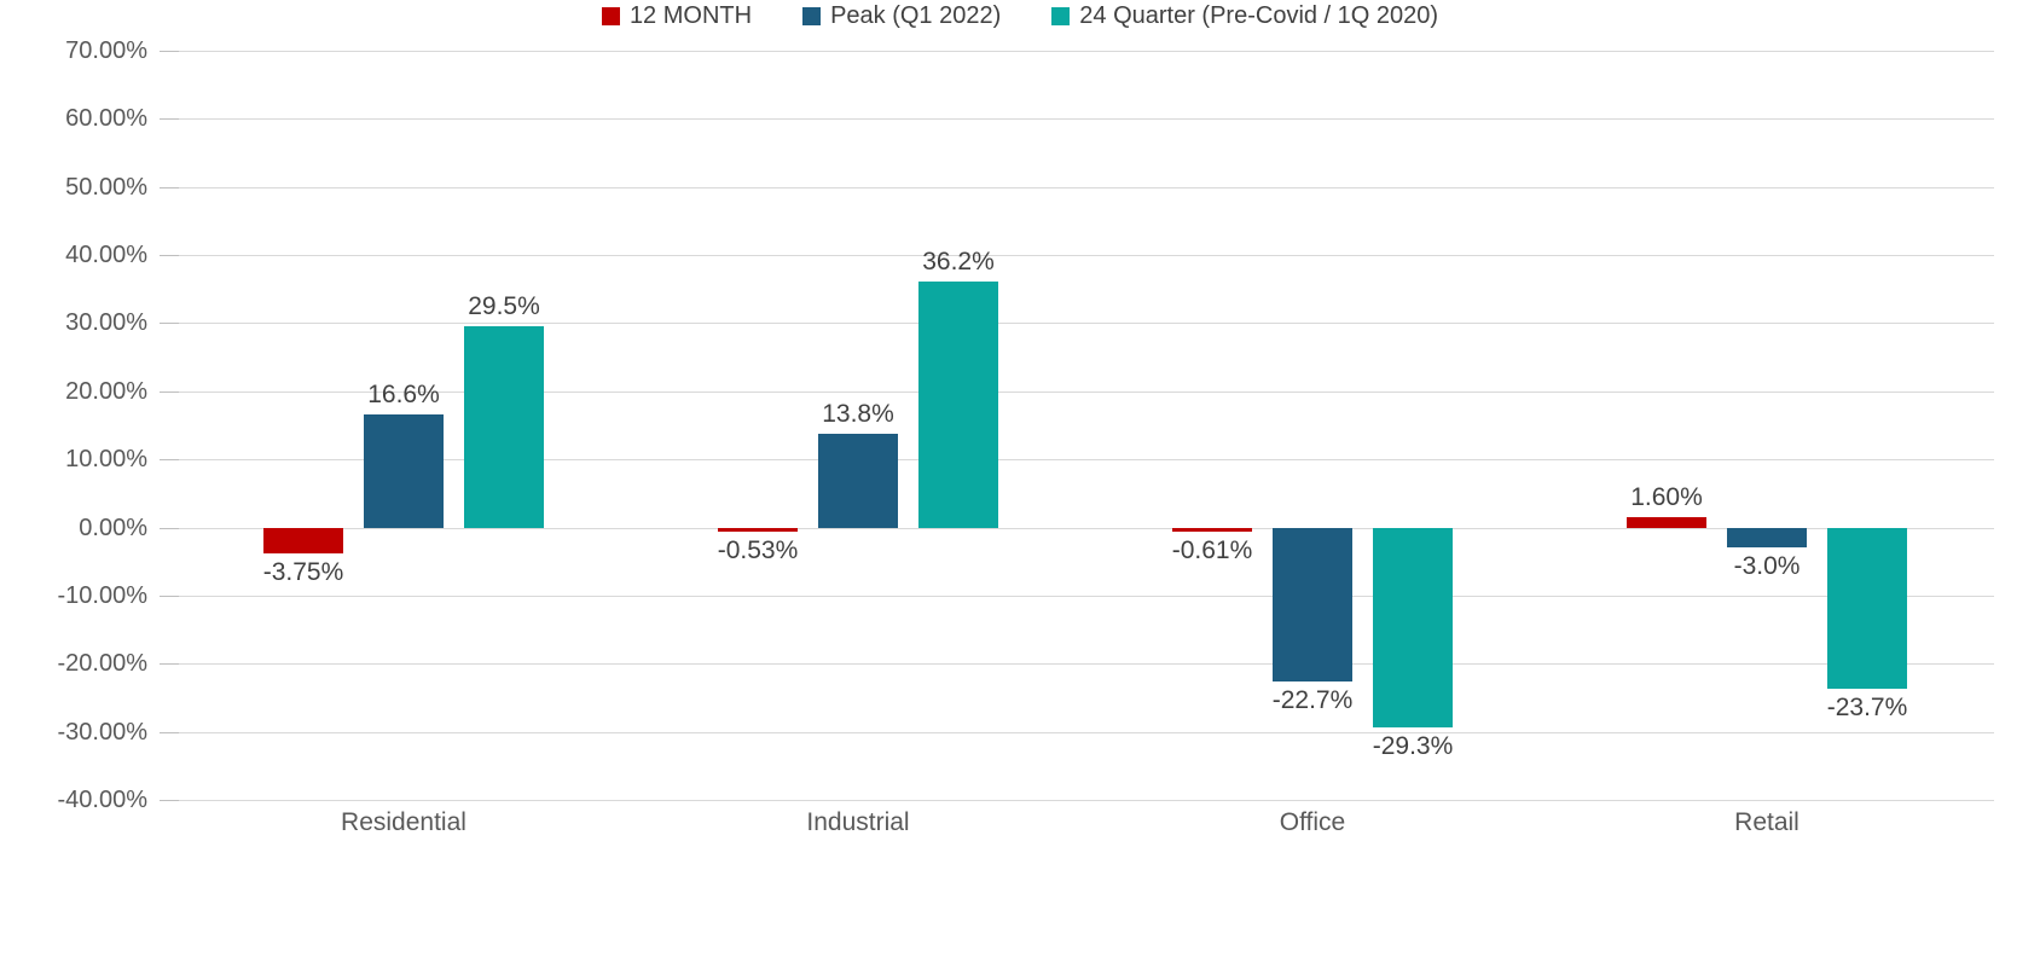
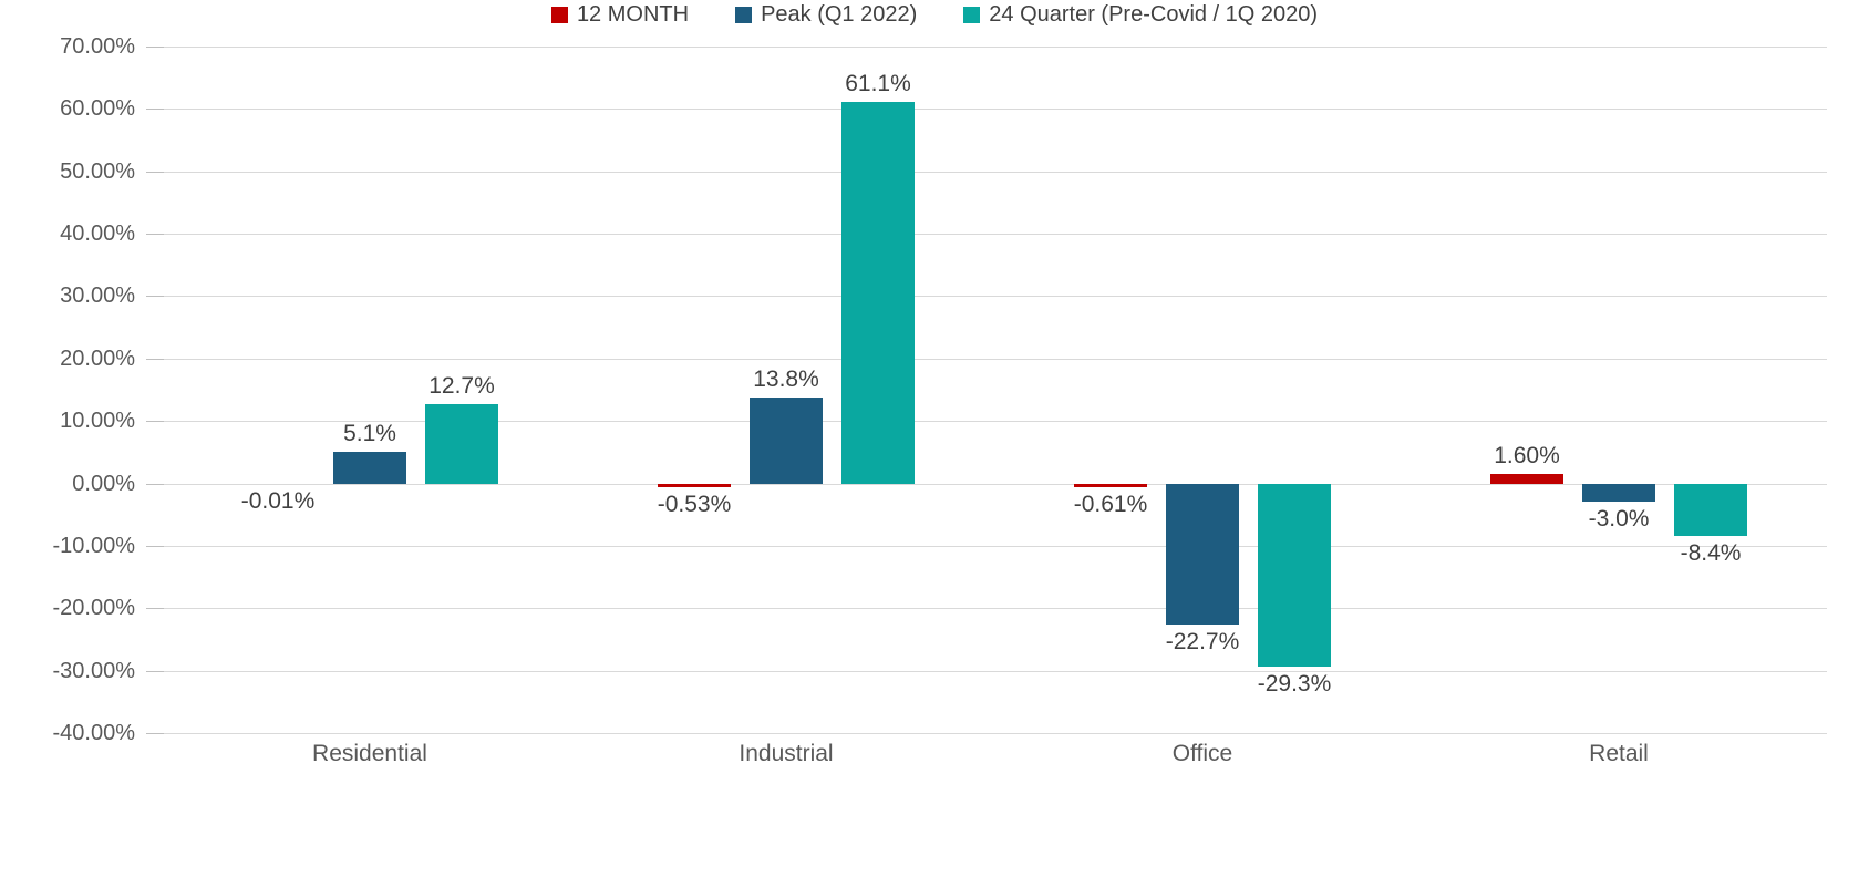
12 MONTH/Residential: -3.75% -> -0.01%
Peak (Q1 2022)/Residential: 16.6% -> 5.1%
24 Quarter (Pre-Covid / 1Q 2020)/Residential: 29.5% -> 12.7%
24 Quarter (Pre-Covid / 1Q 2020)/Industrial: 36.2% -> 61.1%
24 Quarter (Pre-Covid / 1Q 2020)/Retail: -23.7% -> -8.4%
